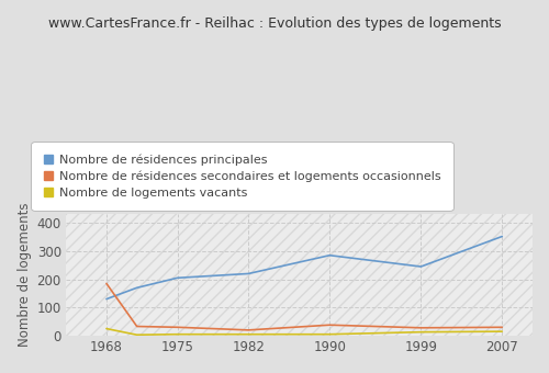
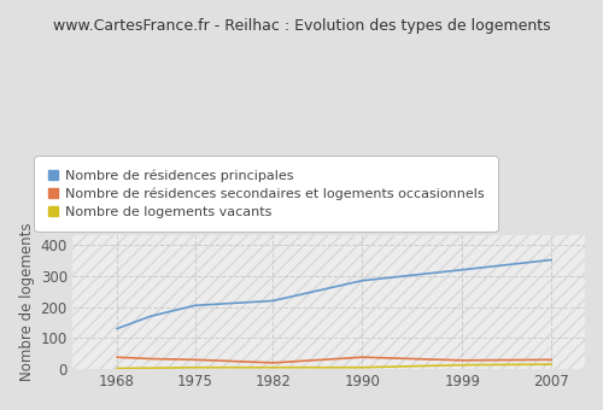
Nombre de résidences secondaires et logements occasionnels/1968: 185 -> 38
Nombre de logements vacants/1968: 25 -> 2
Nombre de résidences principales/1999: 245 -> 320
